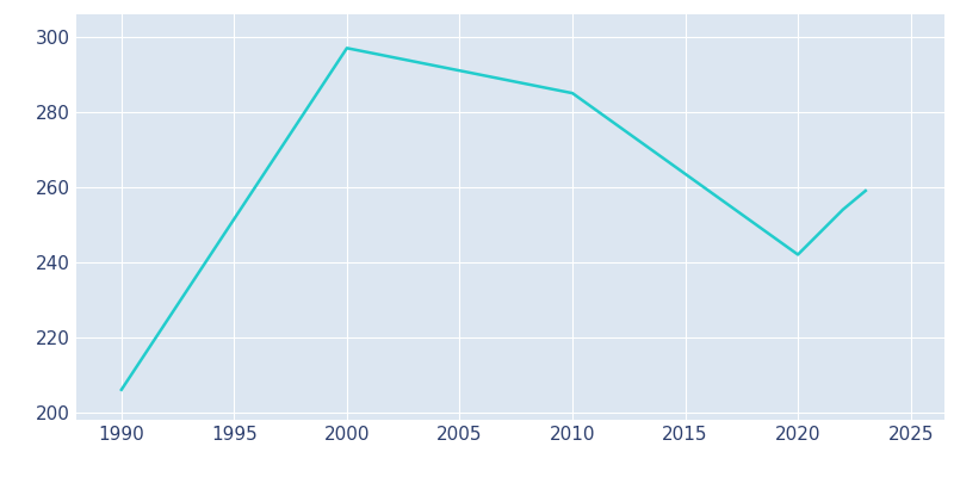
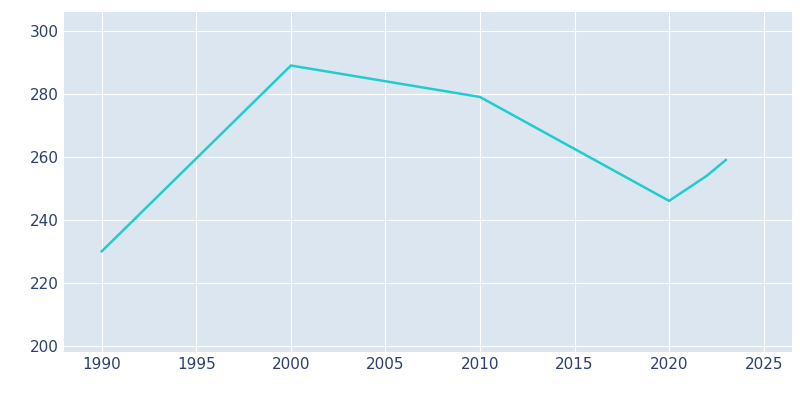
1990: 206 -> 230
2000: 297 -> 289
2010: 285 -> 279
2020: 242 -> 246
